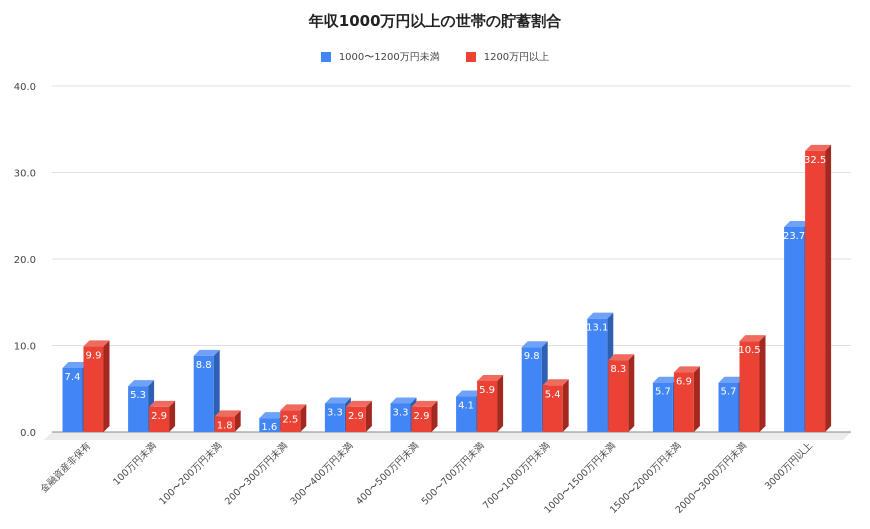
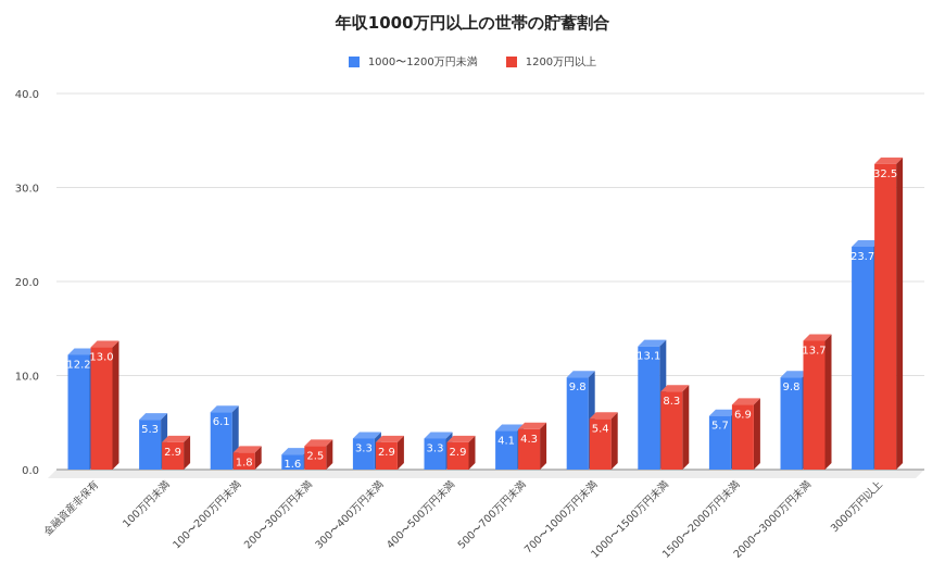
1000〜1200万円未満/金融資産非保有: 7.4 -> 12.2
1200万円以上/金融資産非保有: 9.9 -> 13.0
1000〜1200万円未満/100〜200万円未満: 8.8 -> 6.1
1200万円以上/500〜700万円未満: 5.9 -> 4.3
1000〜1200万円未満/2000〜3000万円未満: 5.7 -> 9.8
1200万円以上/2000〜3000万円未満: 10.5 -> 13.7
